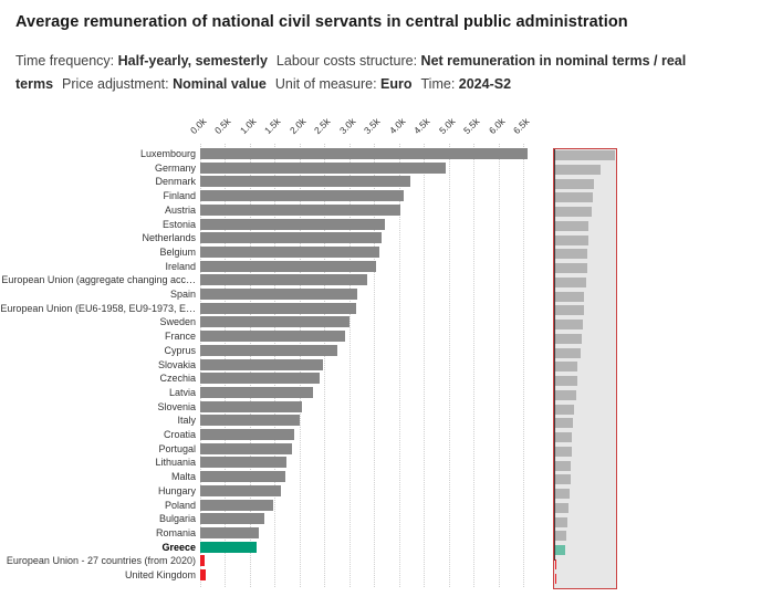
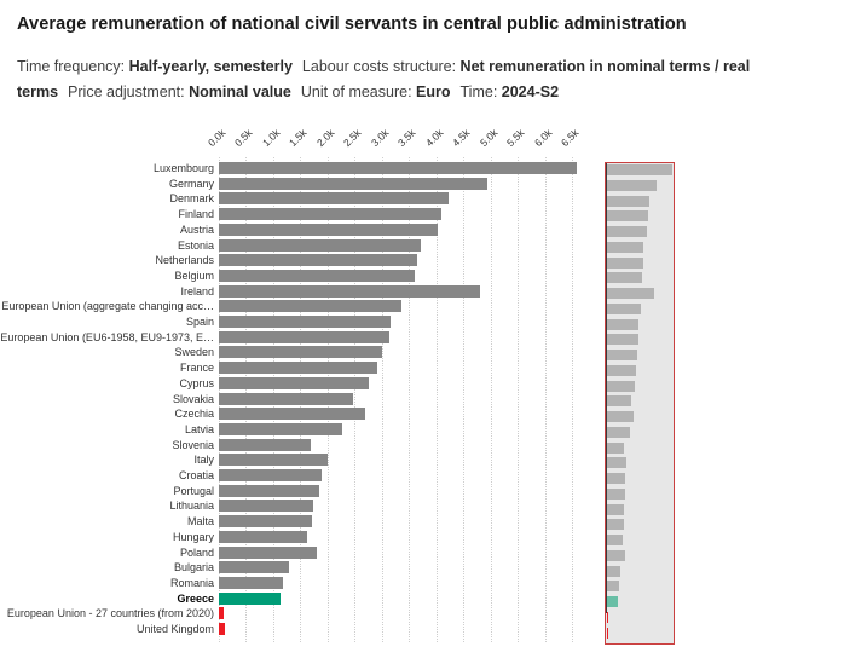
Ireland: 3.6k -> 4.8k
Czechia: 2.4k -> 2.7k
Slovenia: 2.0k -> 1.7k
Poland: 1.5k -> 1.8k
